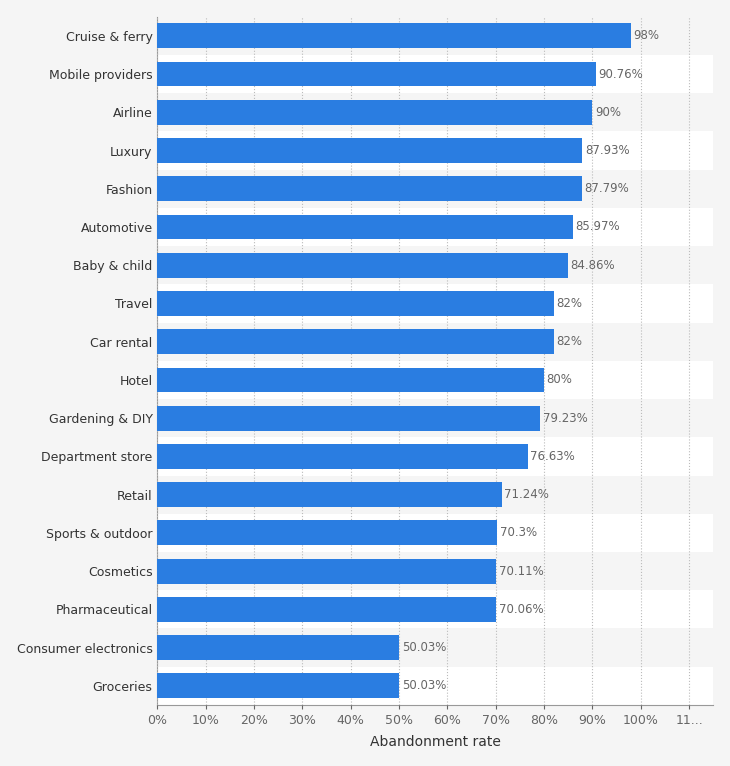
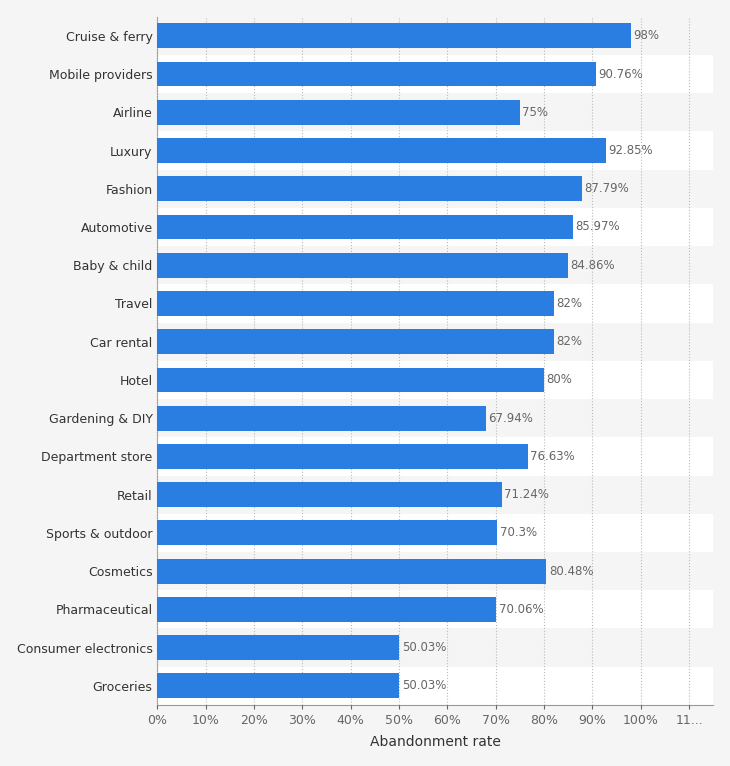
Airline: 90% -> 75%
Luxury: 87.93% -> 92.85%
Gardening & DIY: 79.23% -> 67.94%
Cosmetics: 70.11% -> 80.48%
